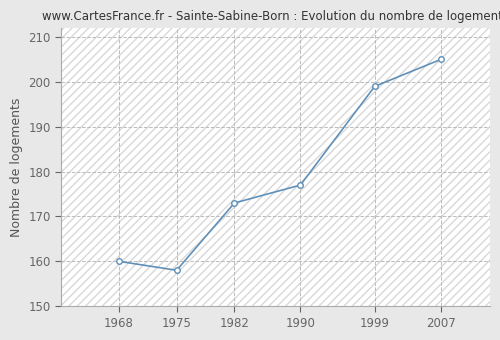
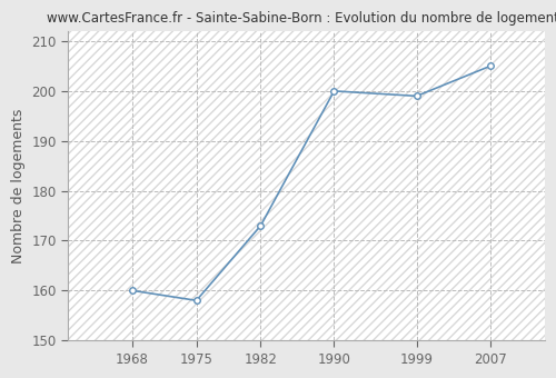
1990: 177 -> 200
